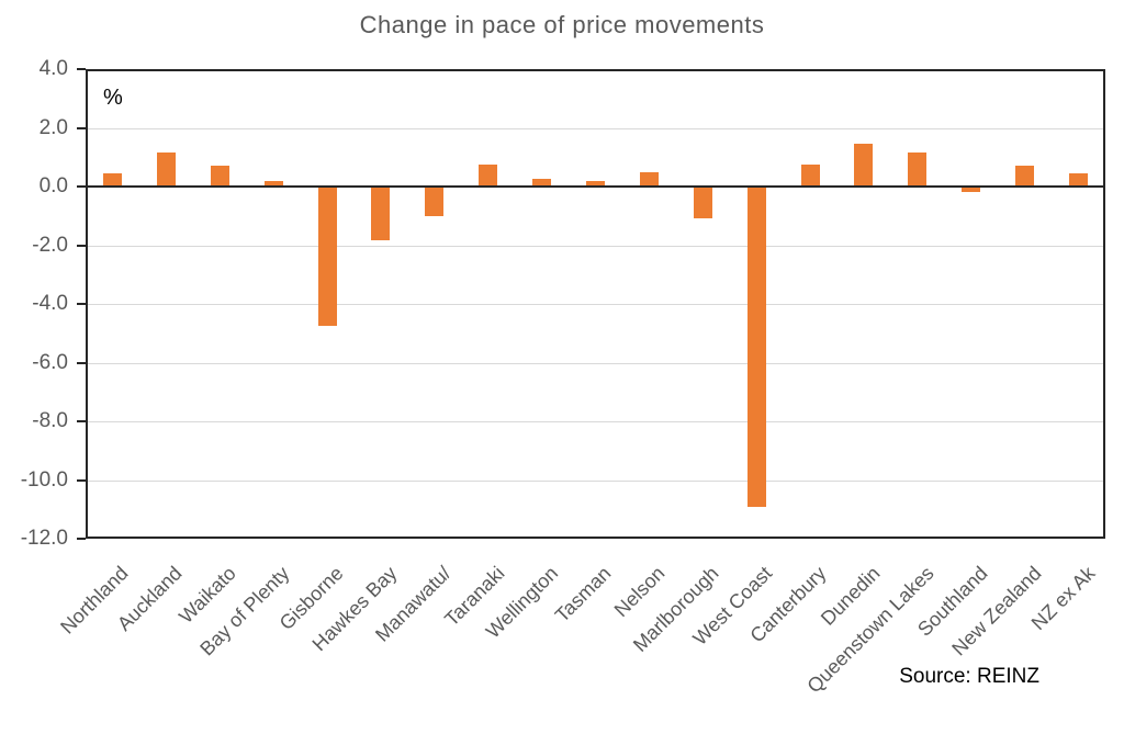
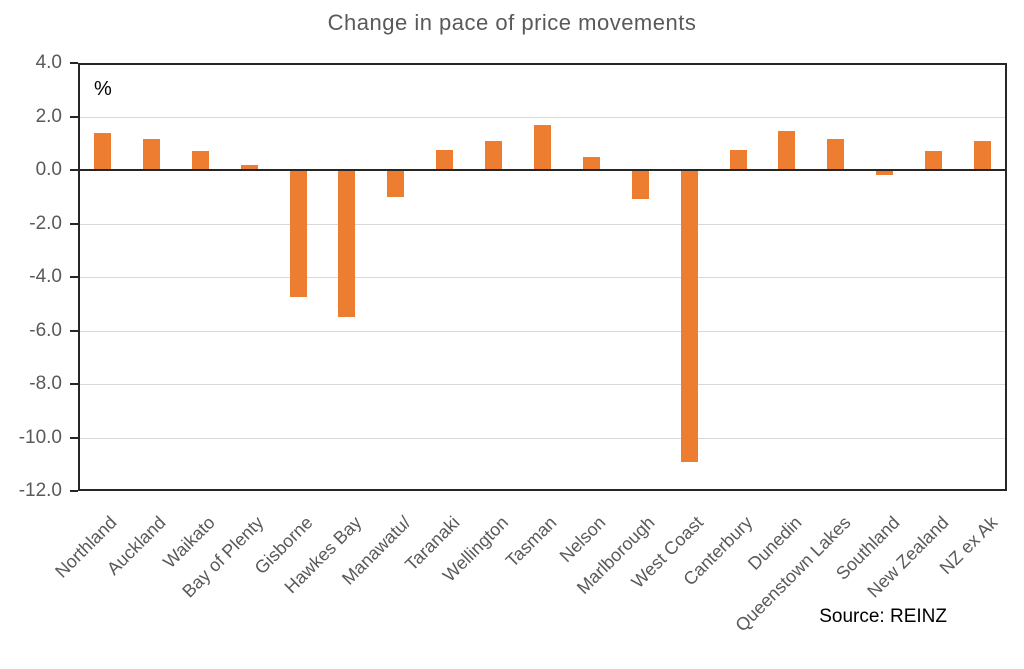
Northland: 0.5 -> 1.4
Hawkes Bay: -1.9 -> -5.5
Wellington: 0.2 -> 1.1
Tasman: 0.2 -> 1.7
NZ ex Ak: 0.5 -> 1.1
